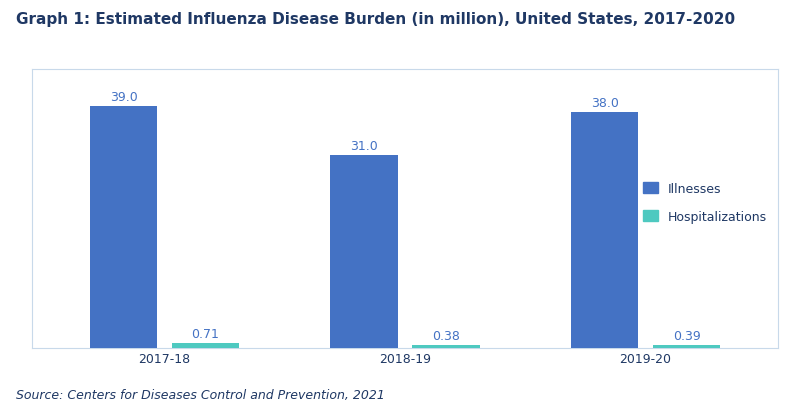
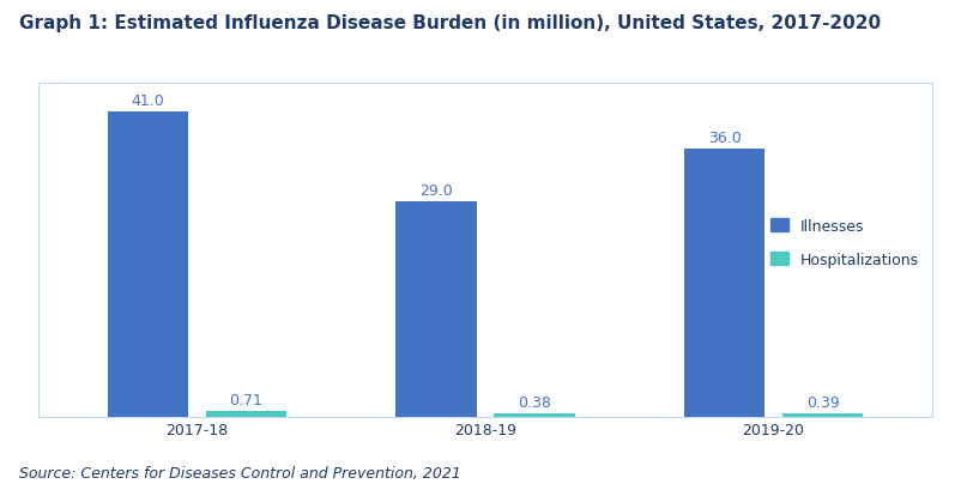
Illnesses/2017-18: 39.0 -> 41.0
Illnesses/2018-19: 31.0 -> 29.0
Illnesses/2019-20: 38.0 -> 36.0
